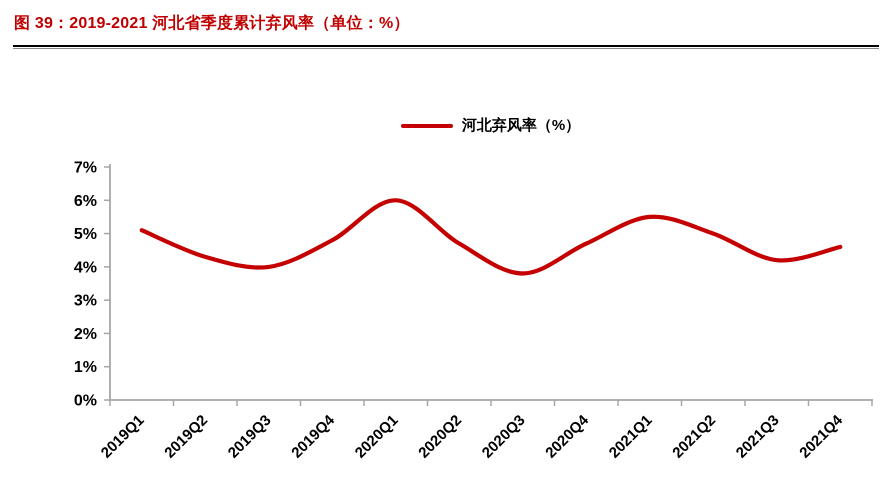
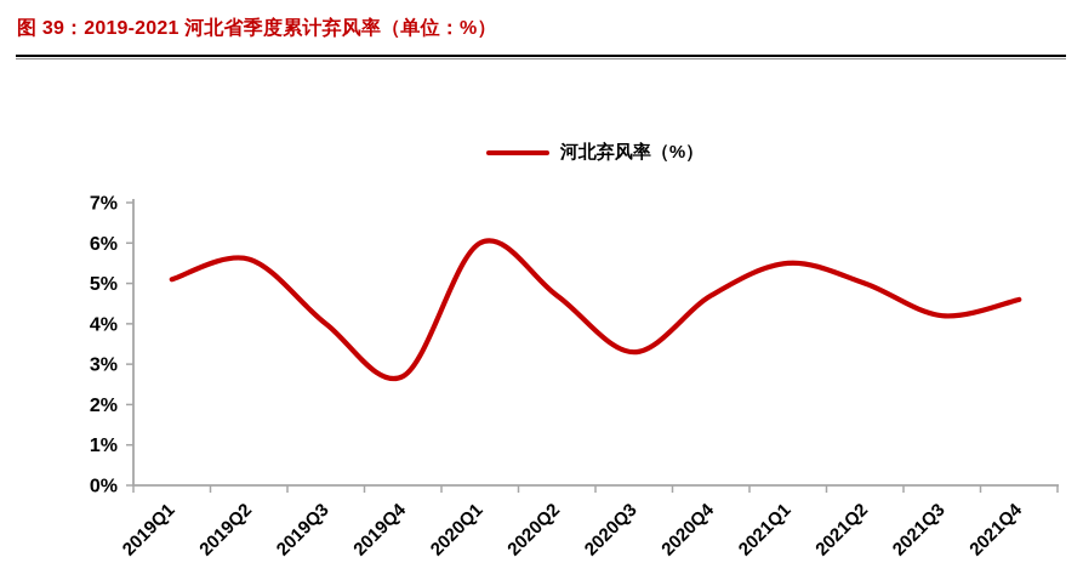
2019Q2: 4.3% -> 5.6%
2019Q4: 4.8% -> 2.7%
2020Q3: 3.8% -> 3.3%
